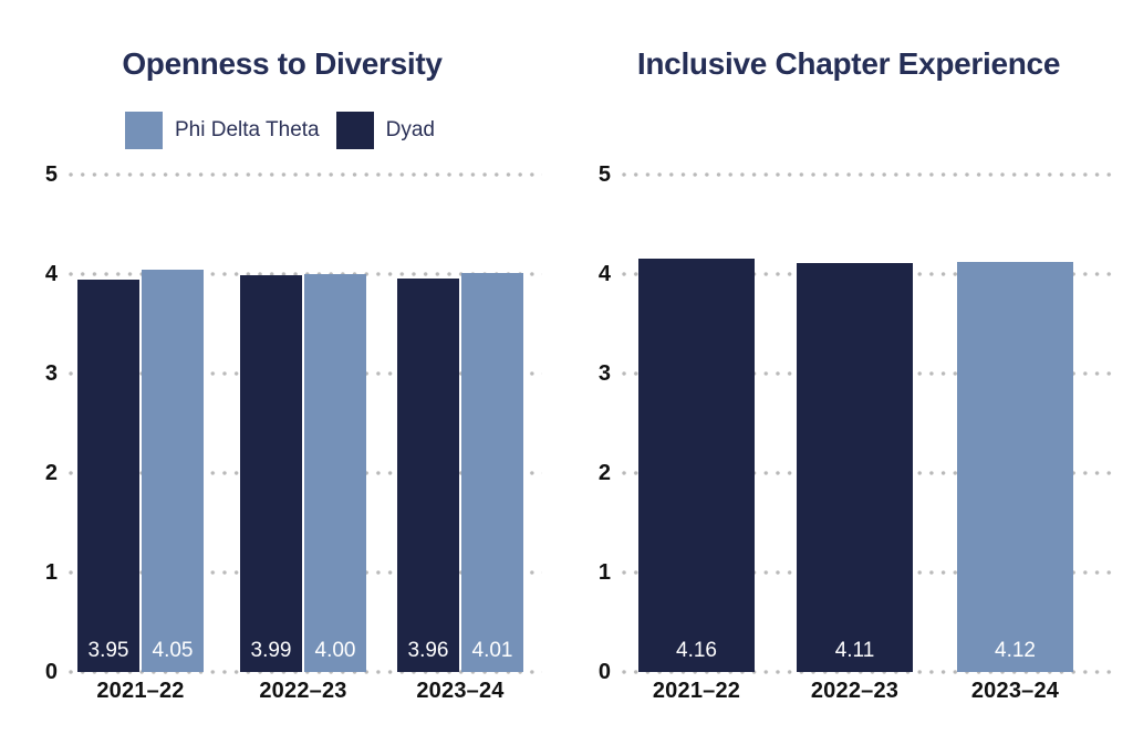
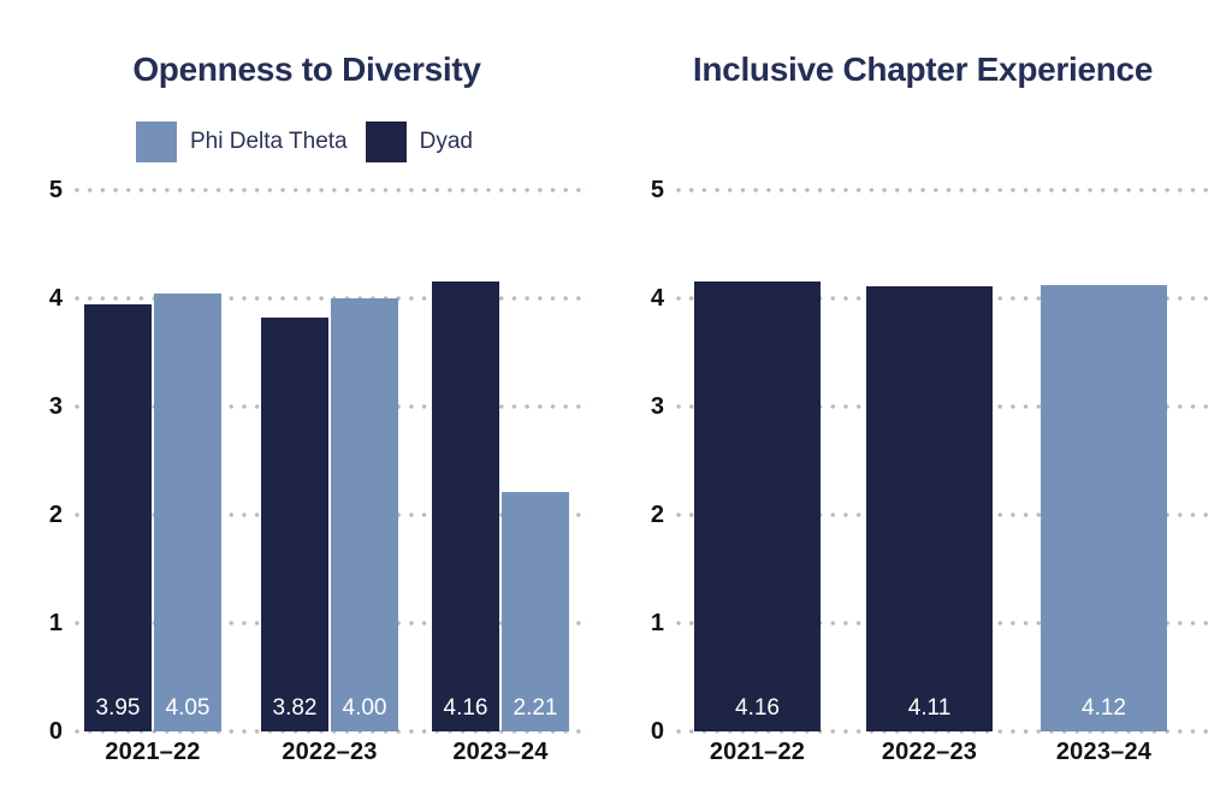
Openness to Diversity/Dyad/2022–23: 3.99 -> 3.82
Openness to Diversity/Dyad/2023–24: 3.96 -> 4.16
Openness to Diversity/Phi Delta Theta/2023–24: 4.01 -> 2.21
